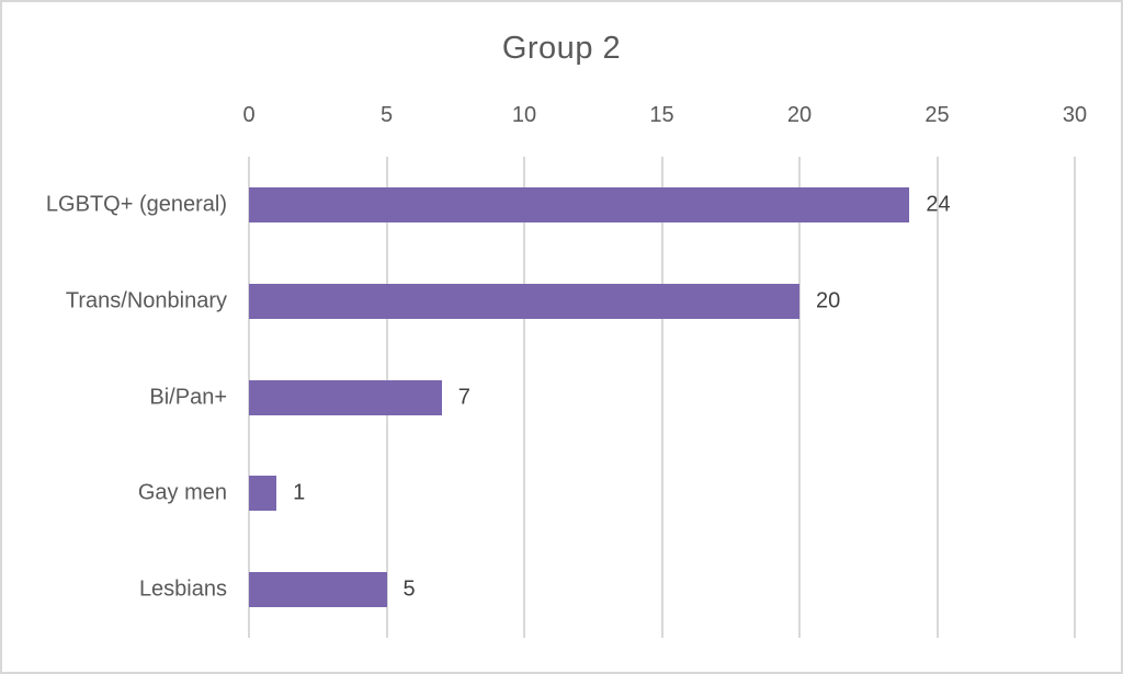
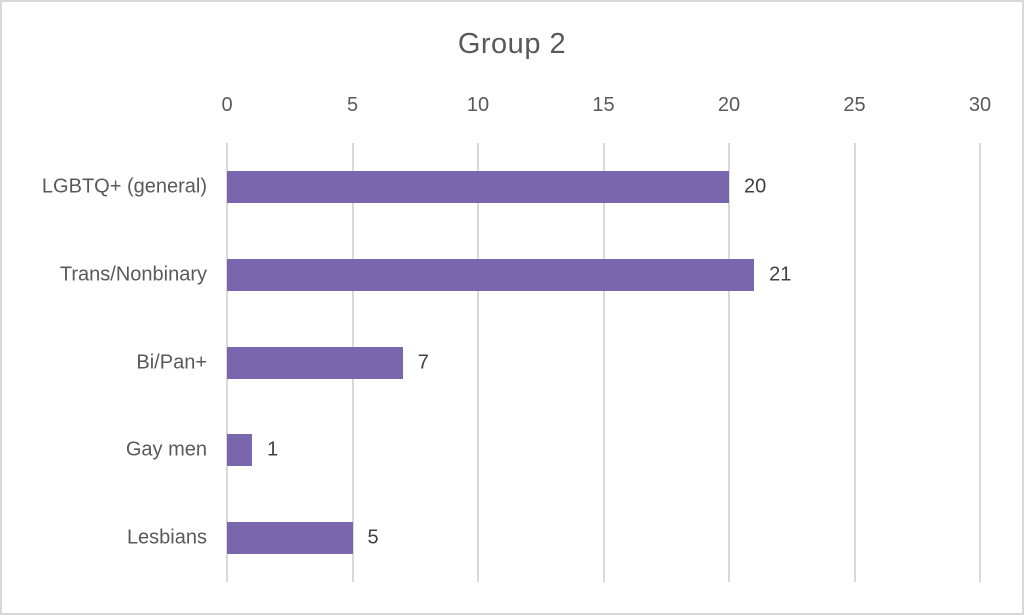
LGBTQ+ (general): 24 -> 20
Trans/Nonbinary: 20 -> 21
